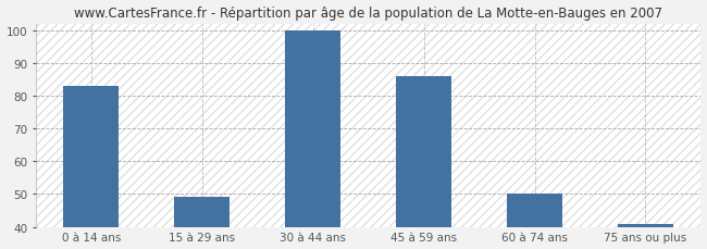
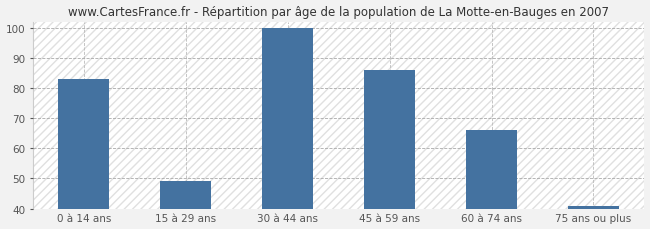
60 à 74 ans: 50 -> 66
